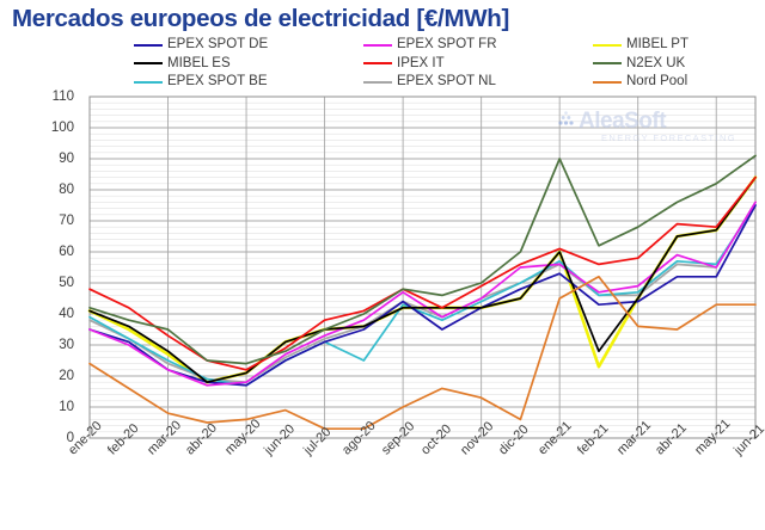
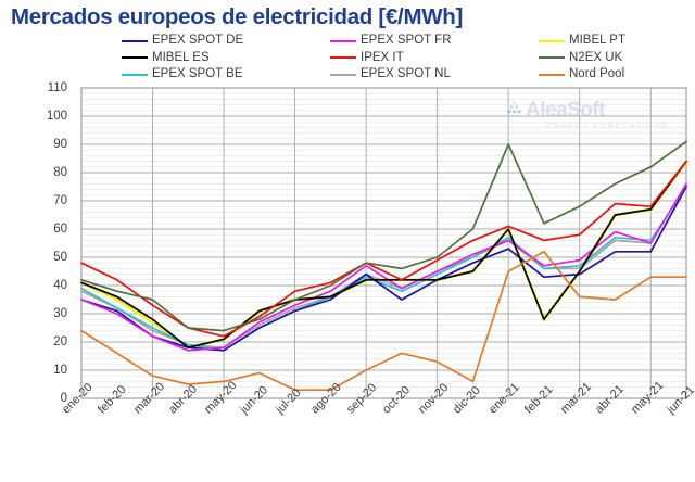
EPEX SPOT BE/ago-20: 25 -> 36
EPEX SPOT FR/dic-20: 55 -> 51
MIBEL PT/feb-21: 23 -> 28
